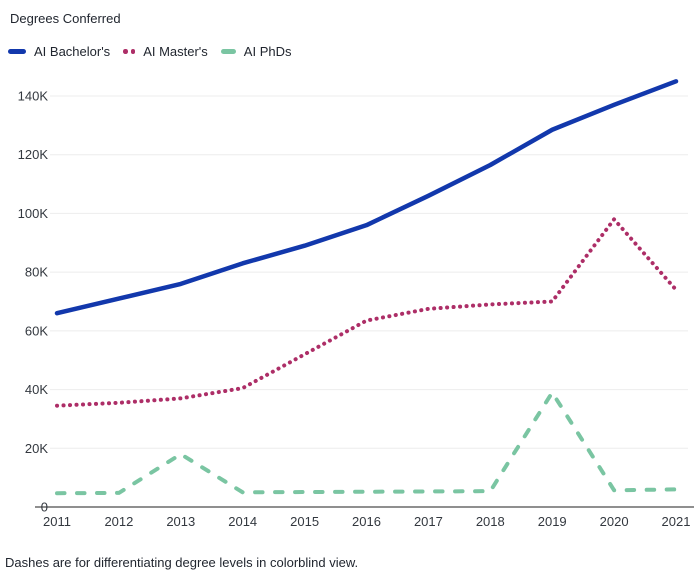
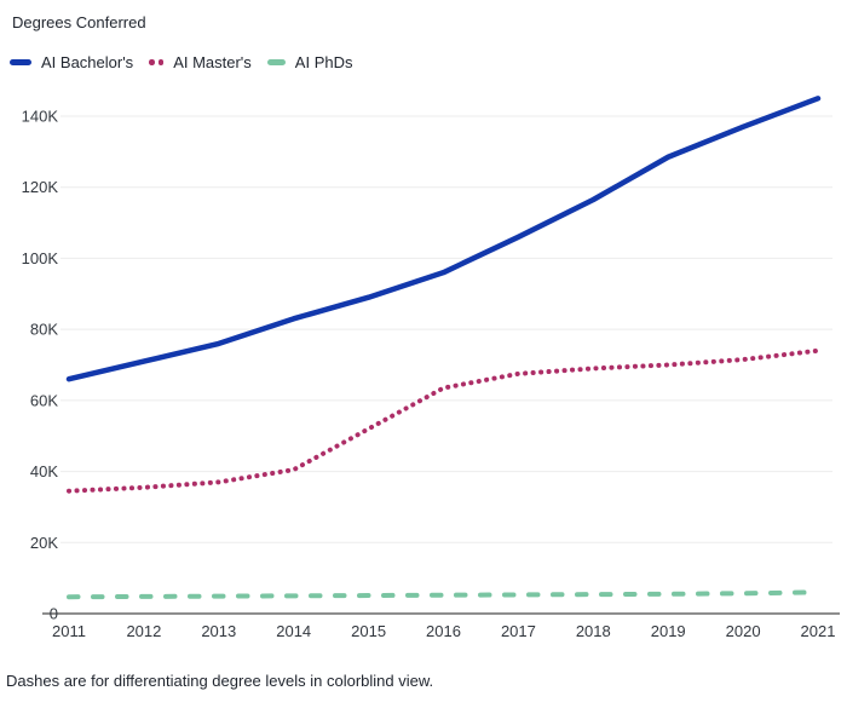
AI PhDs/2013: 18K -> 5K
AI PhDs/2019: 39K -> 6K
AI Master's/2020: 98K -> 72K
